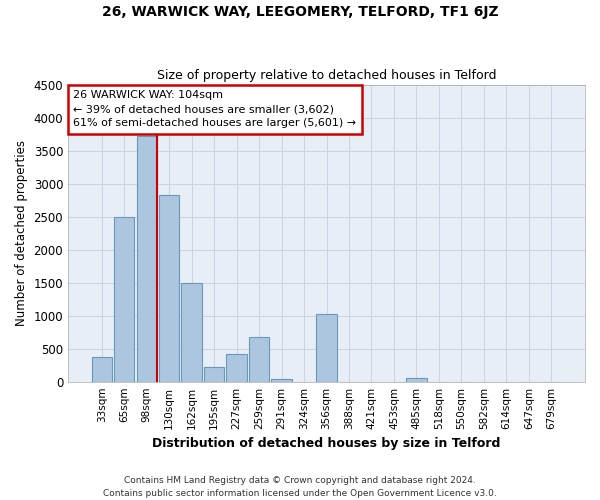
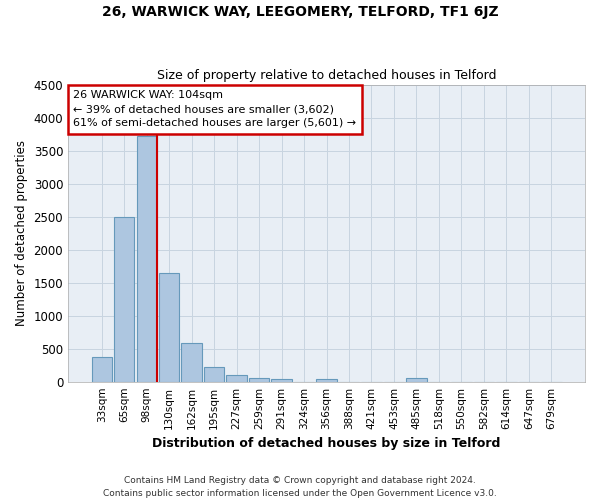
130sqm: 2820 -> 1640
162sqm: 1500 -> 590
227sqm: 420 -> 100
259sqm: 680 -> 60
356sqm: 1020 -> 40
